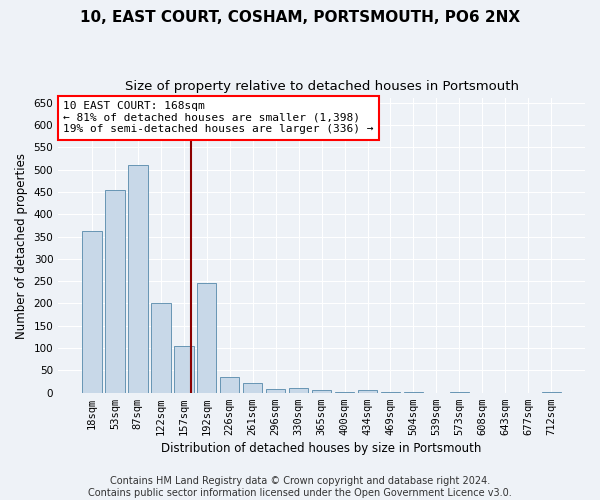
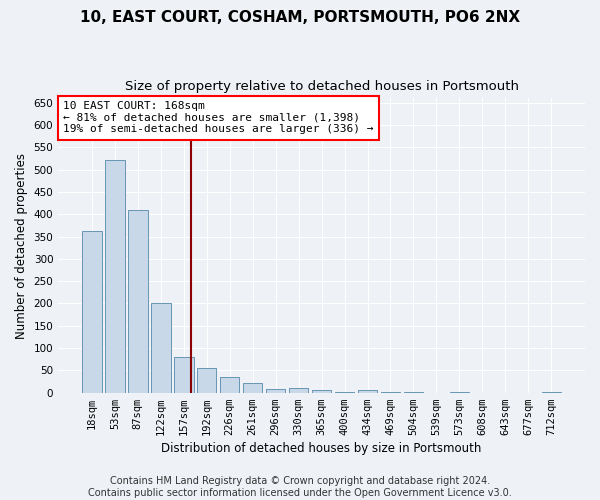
53sqm: 455 -> 522
87sqm: 510 -> 410
157sqm: 105 -> 80
192sqm: 245 -> 56
